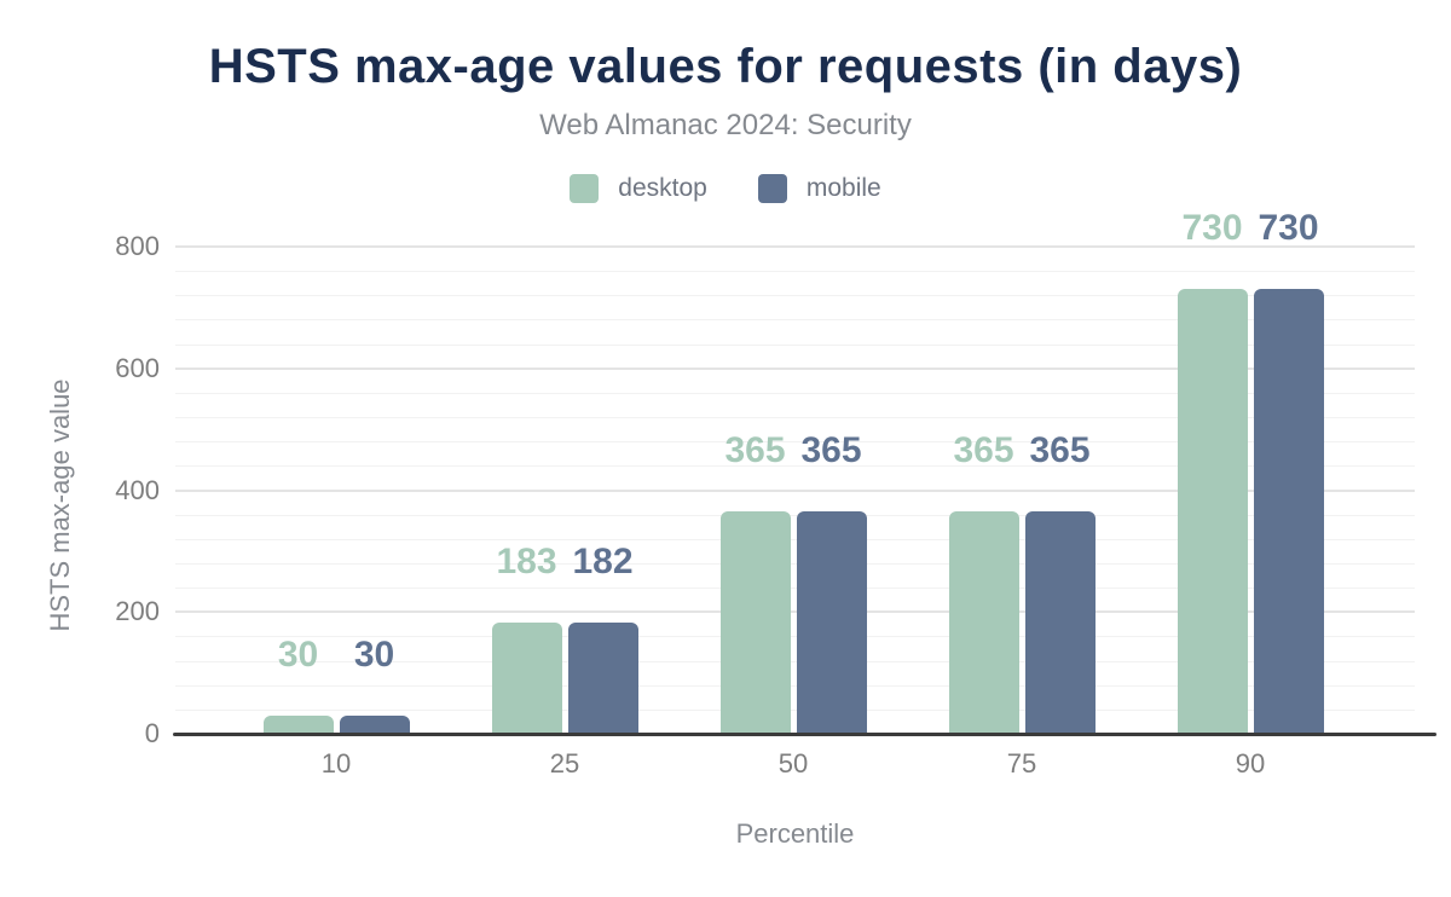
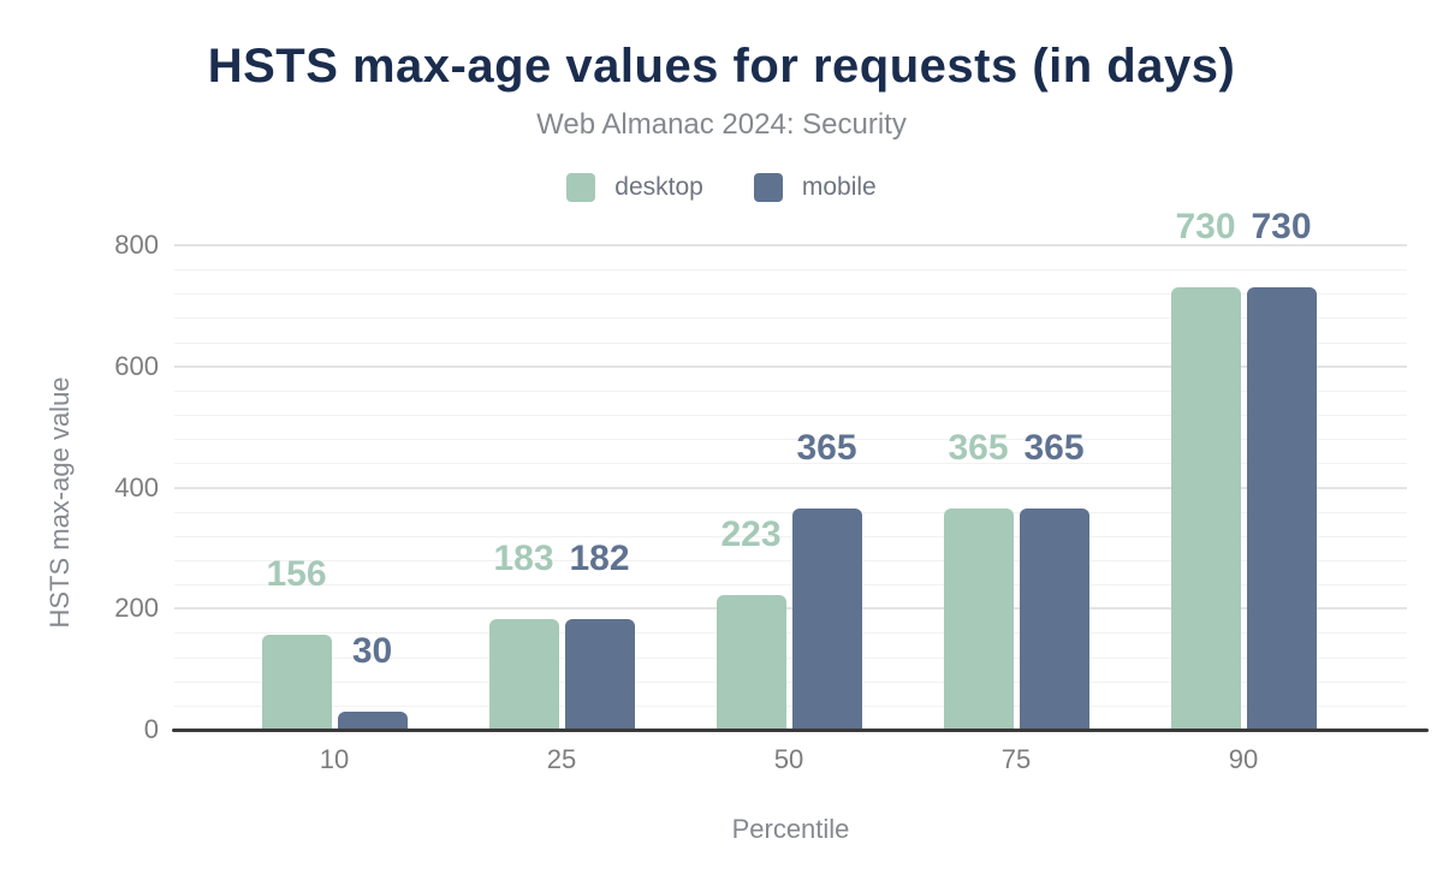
desktop/10: 30 -> 156
desktop/50: 365 -> 223
